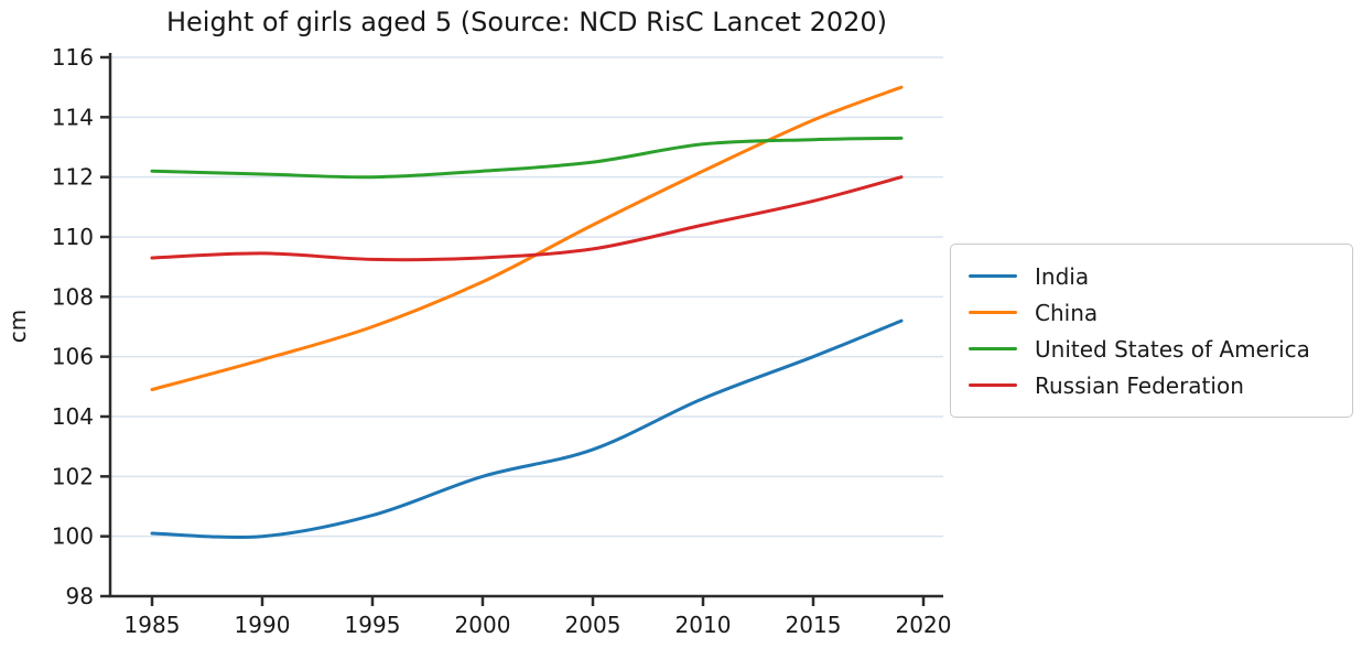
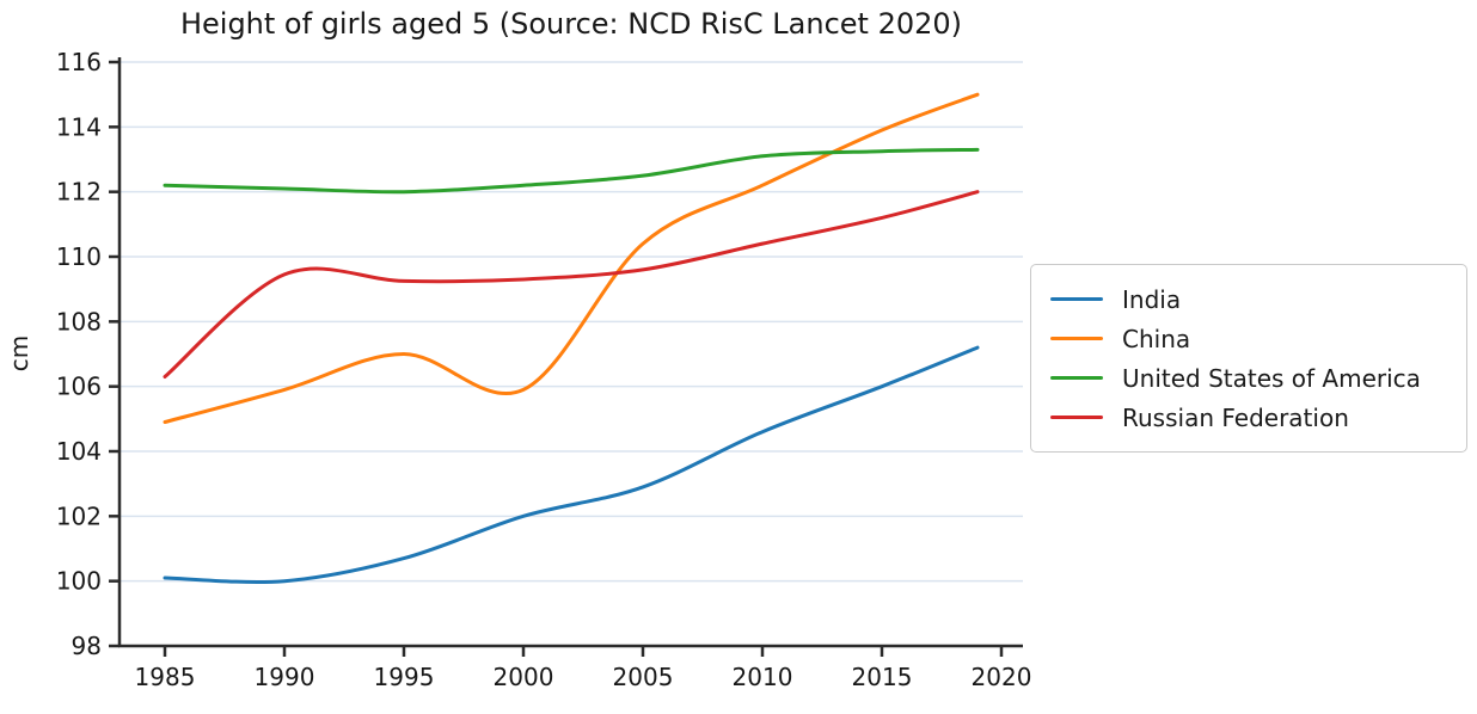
Russian Federation/1985: 109.3 -> 106.3
China/2000: 108.5 -> 105.9
